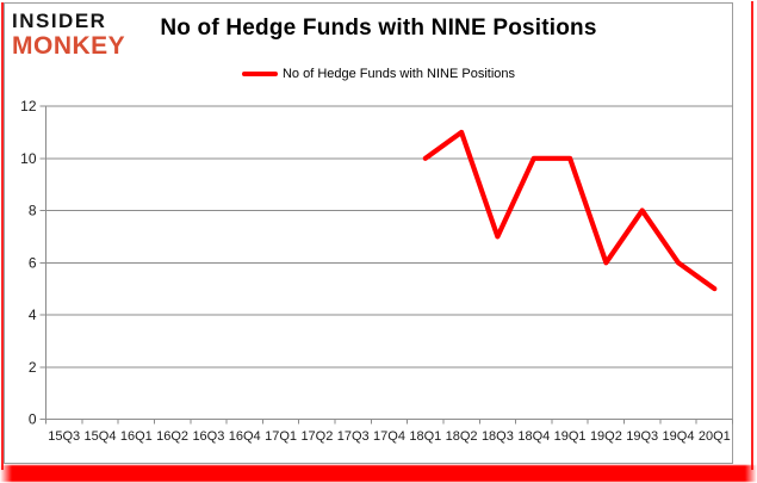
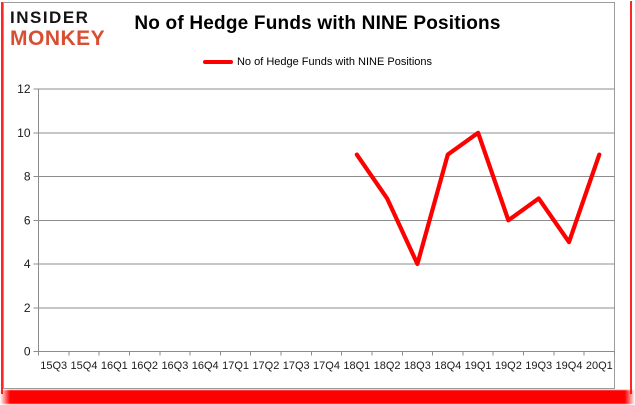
18Q1: 10 -> 9
18Q2: 11 -> 7
18Q3: 7 -> 4
18Q4: 10 -> 9
19Q3: 8 -> 7
19Q4: 6 -> 5
20Q1: 5 -> 9
